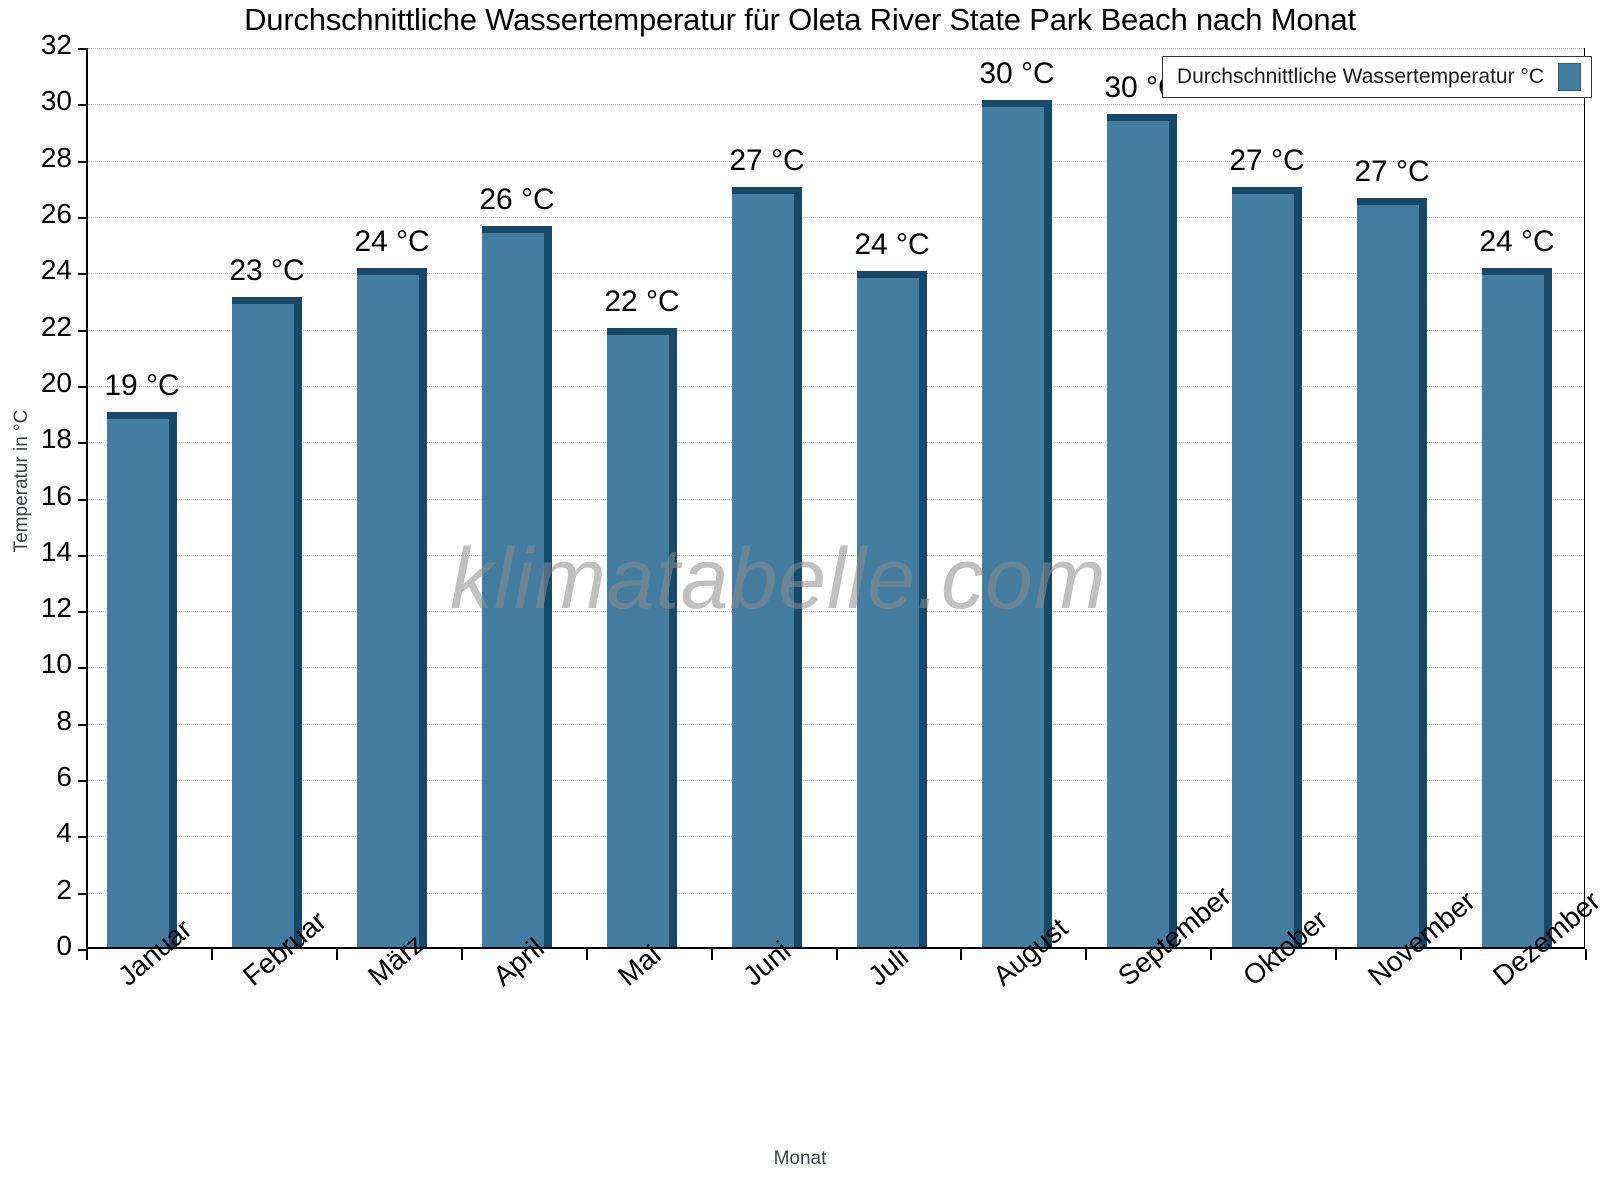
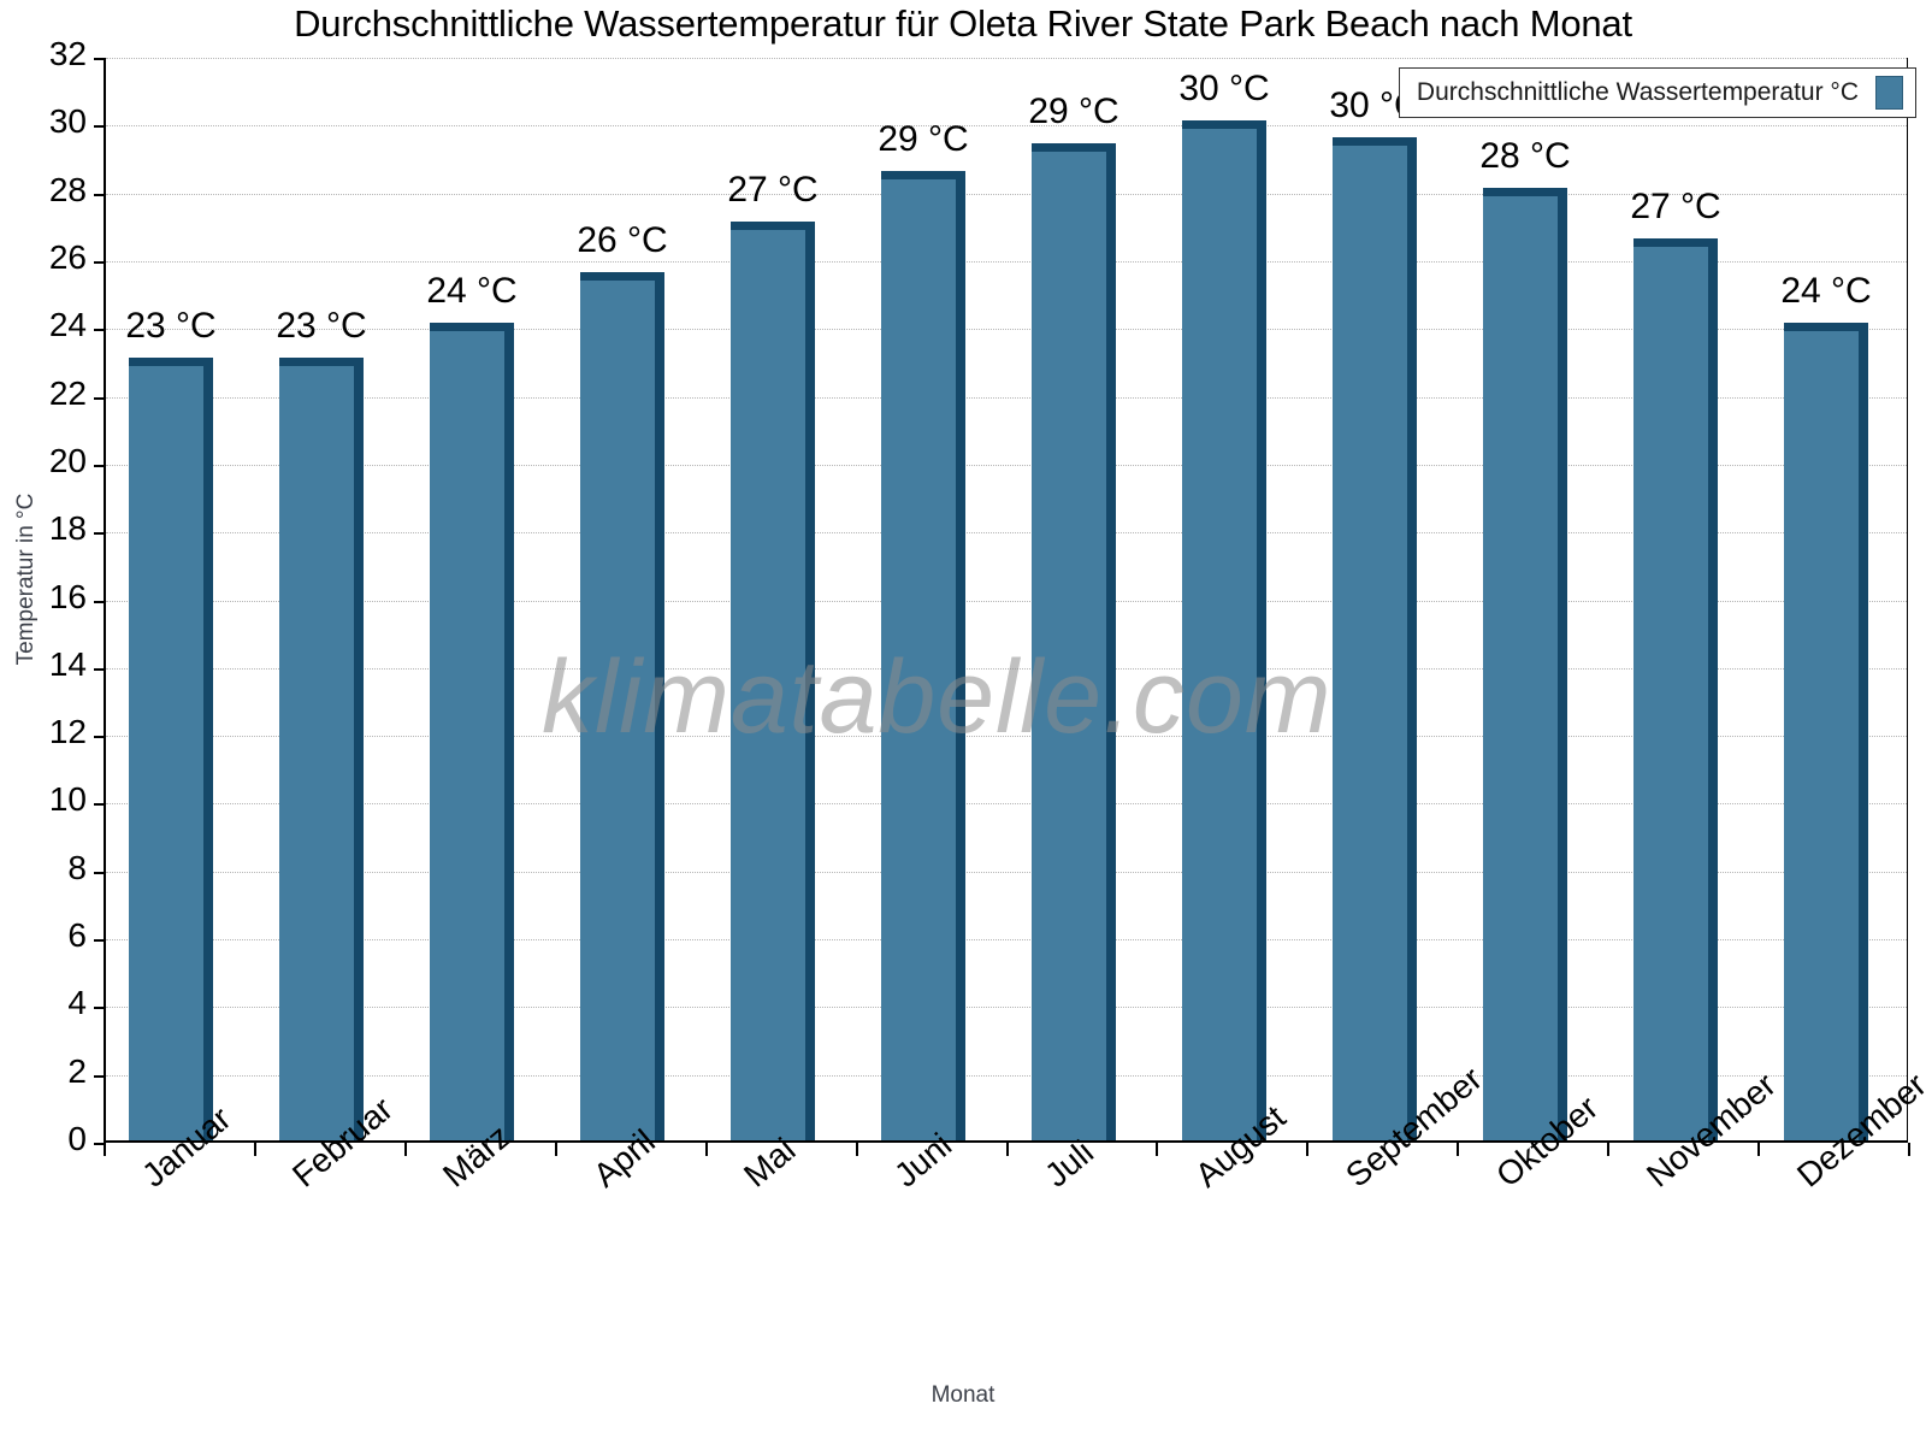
Januar: 19 -> 23
Mai: 22 -> 27
Juni: 27 -> 29
Juli: 24 -> 29
Oktober: 27 -> 28
